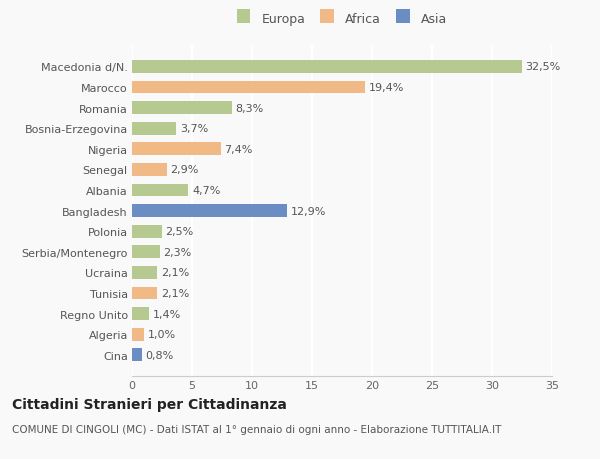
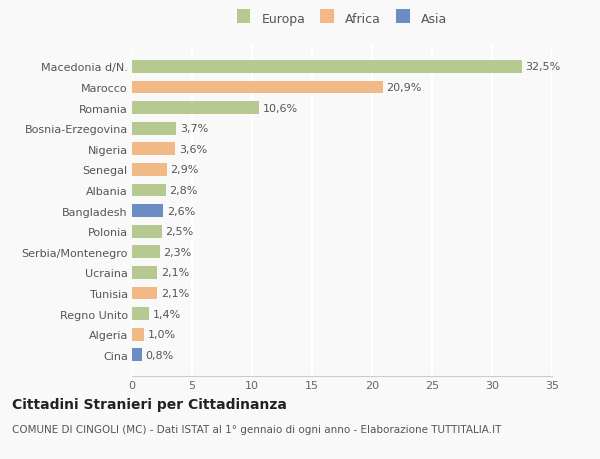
Marocco: 19,4% -> 20,9%
Romania: 8,3% -> 10,6%
Nigeria: 7,4% -> 3,6%
Albania: 4,7% -> 2,8%
Bangladesh: 12,9% -> 2,6%
